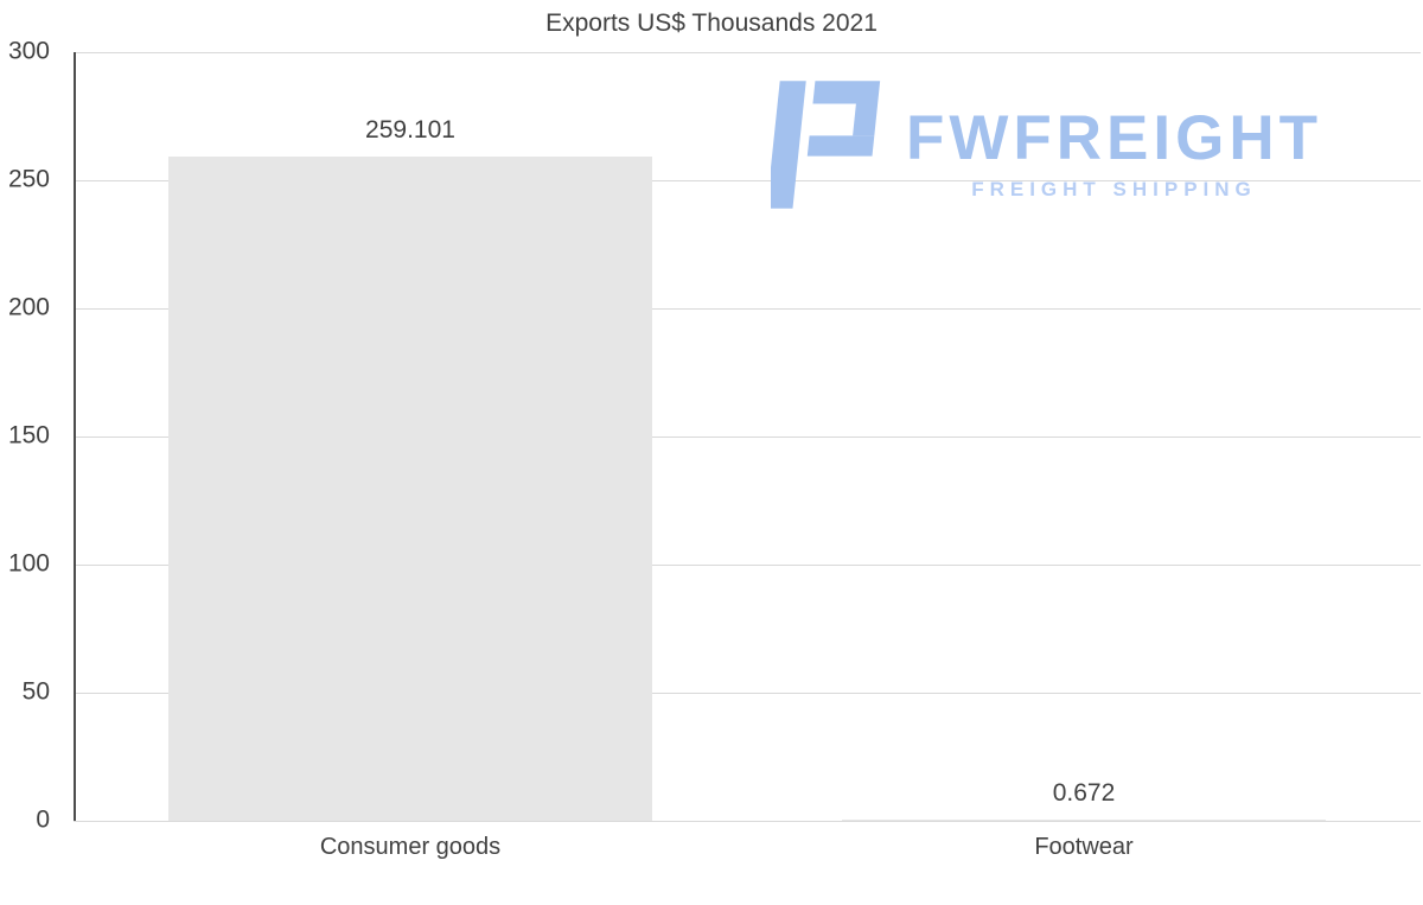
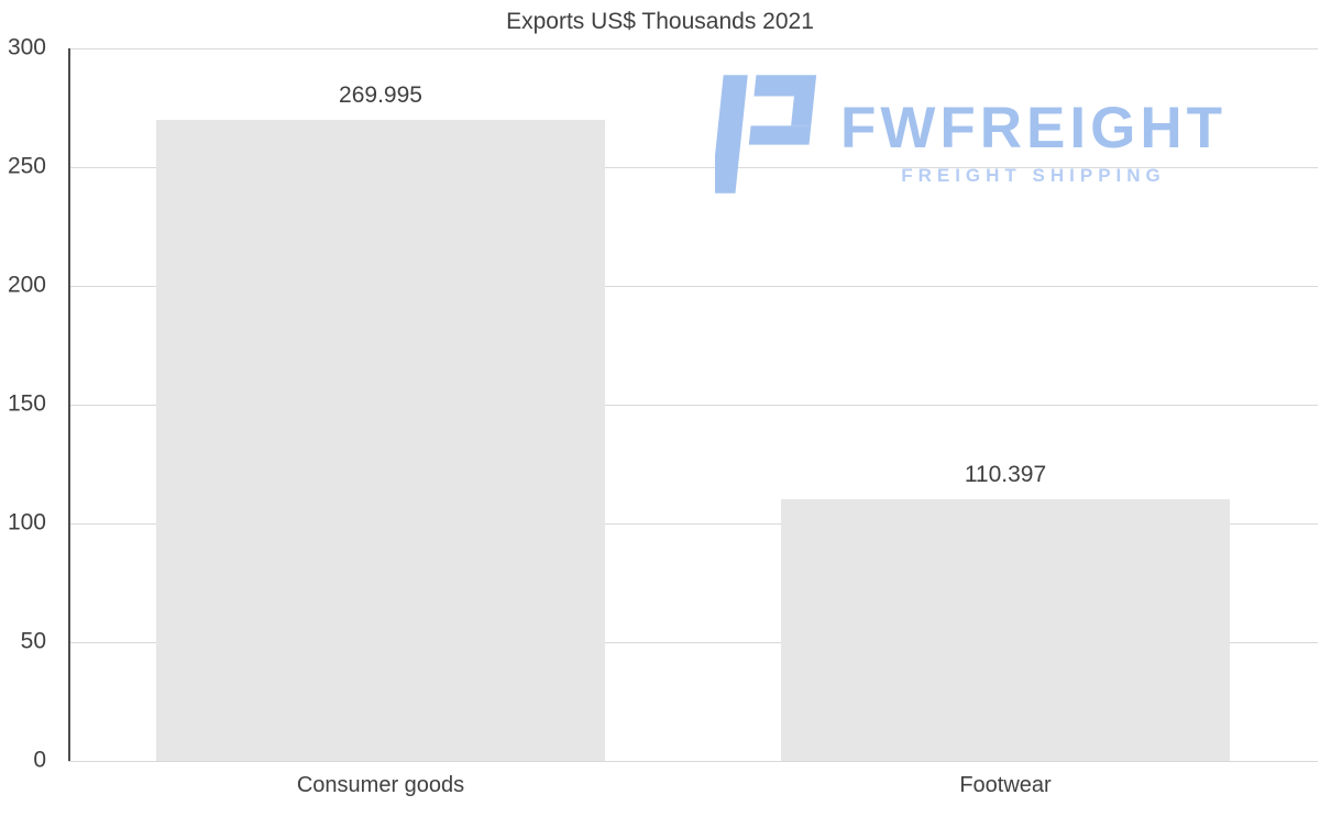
Consumer goods: 259.101 -> 269.995
Footwear: 0.672 -> 110.397
